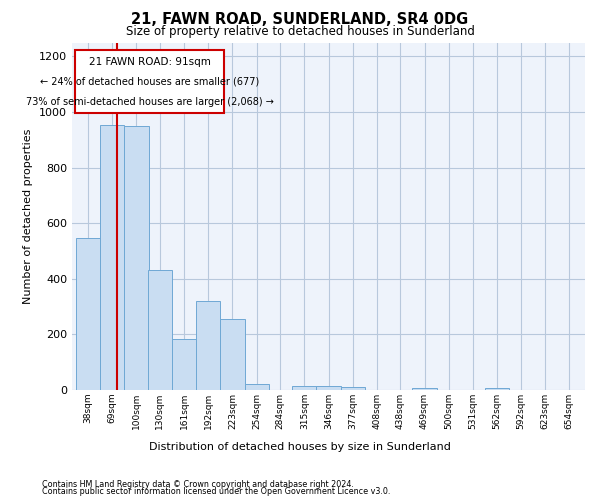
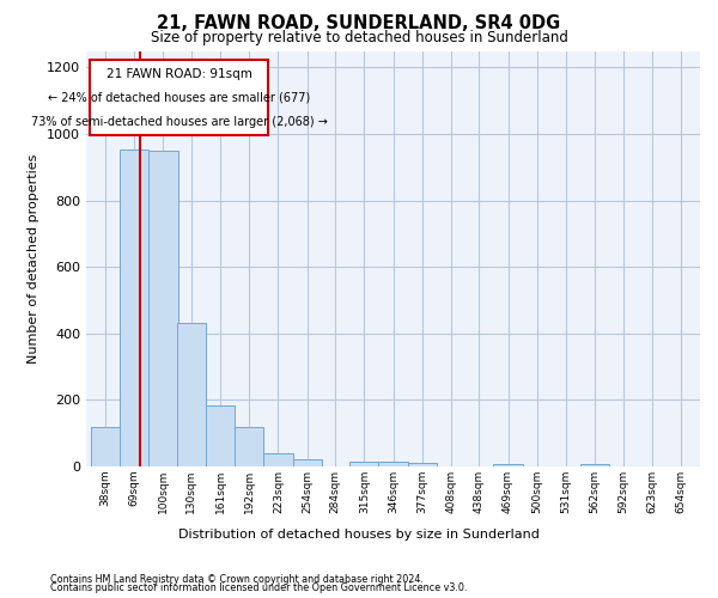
38sqm: 545 -> 120
192sqm: 320 -> 120
223sqm: 255 -> 40
